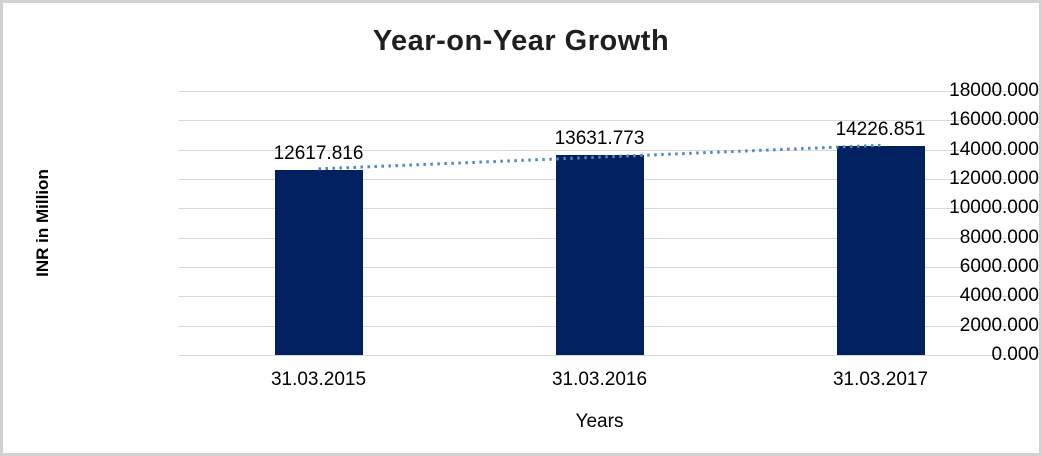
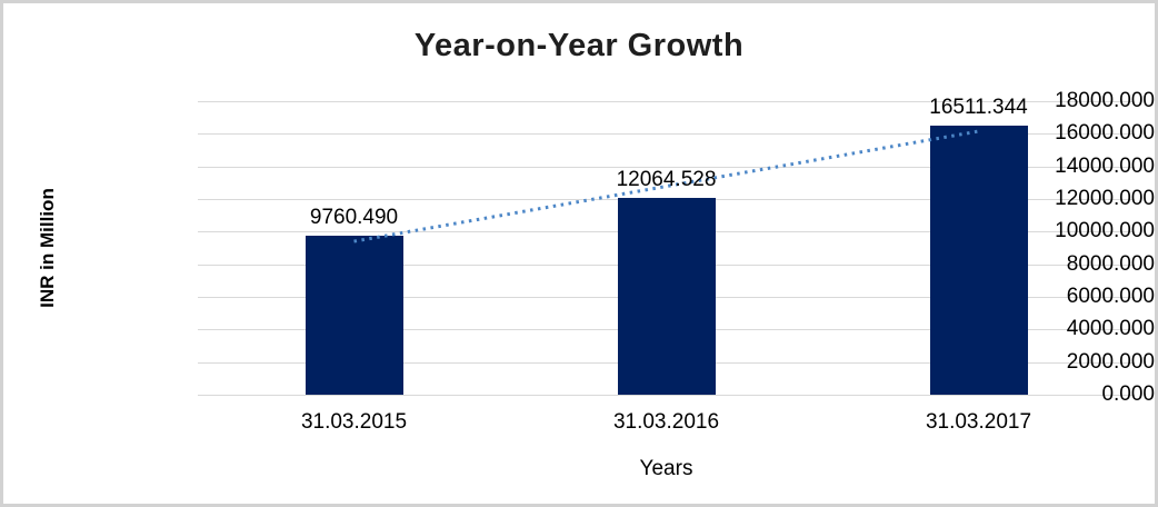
31.03.2015: 12617.816 -> 9760.490
31.03.2016: 13631.773 -> 12064.528
31.03.2017: 14226.851 -> 16511.344
